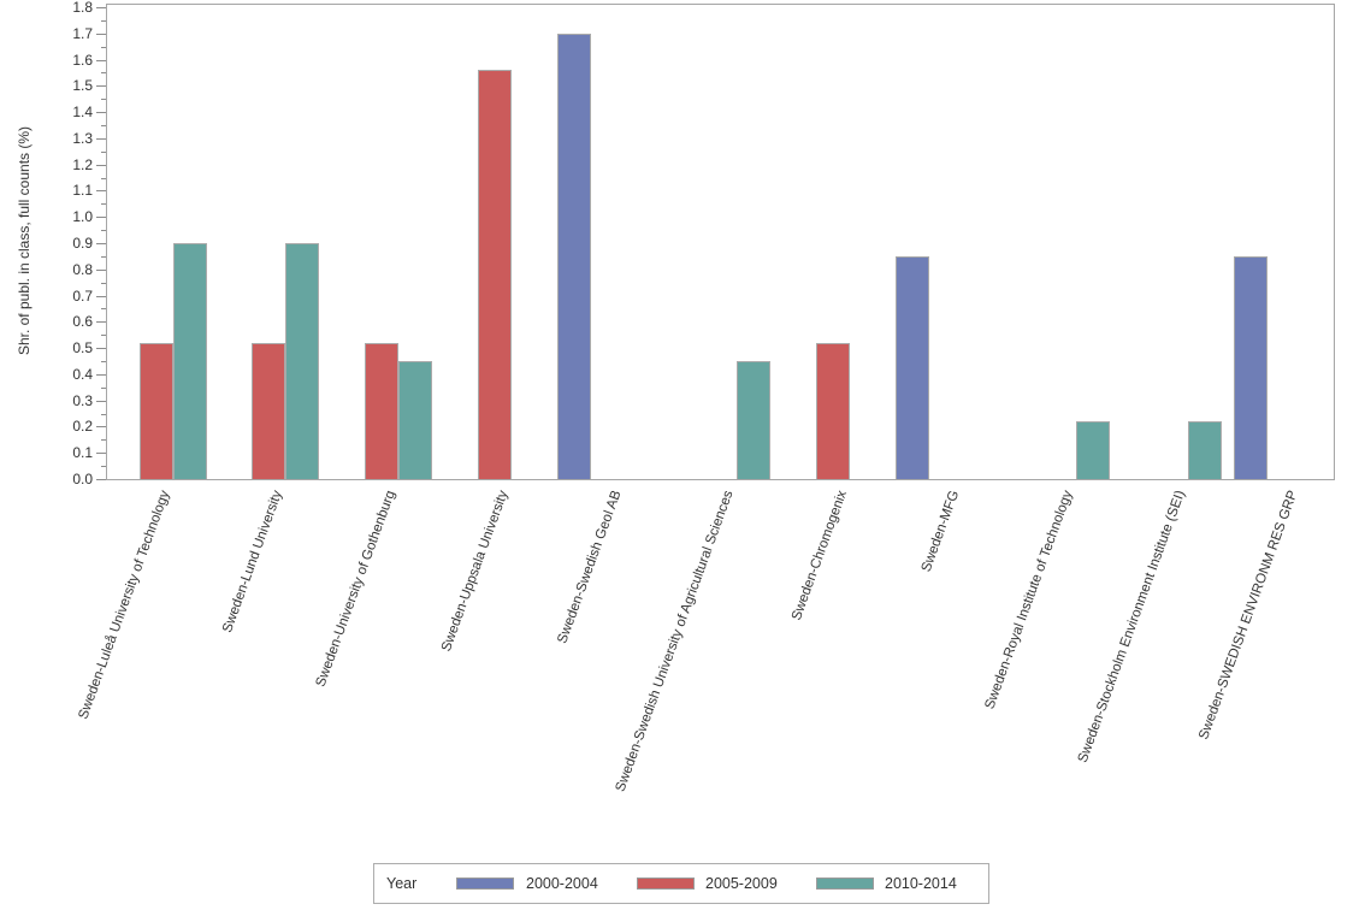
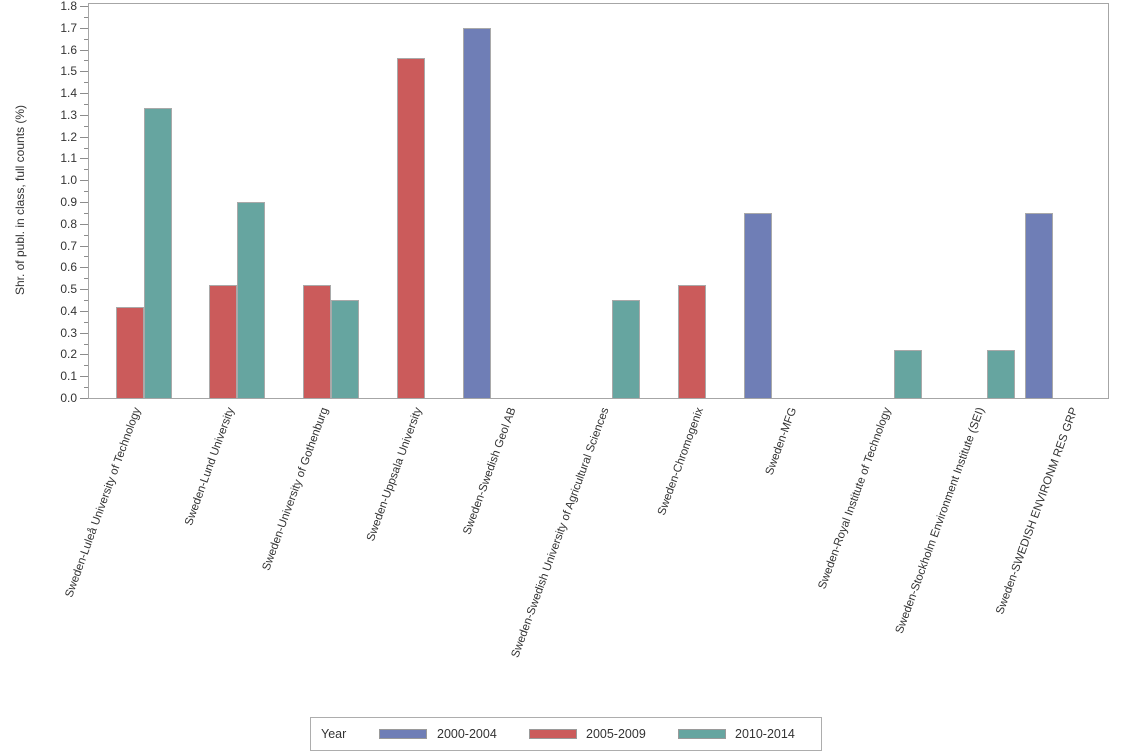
2005-2009/Sweden-Luleå University of Technology: 0.52 -> 0.42
2010-2014/Sweden-Luleå University of Technology: 0.90 -> 1.33
